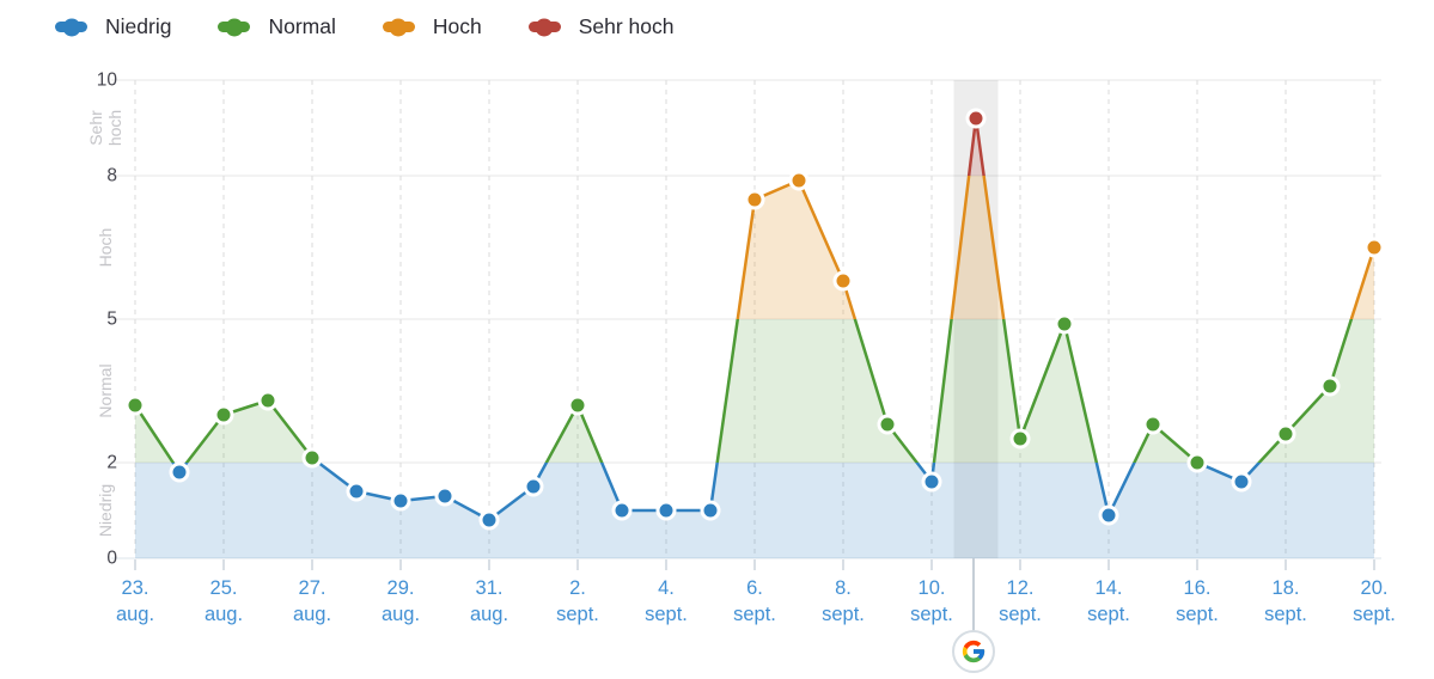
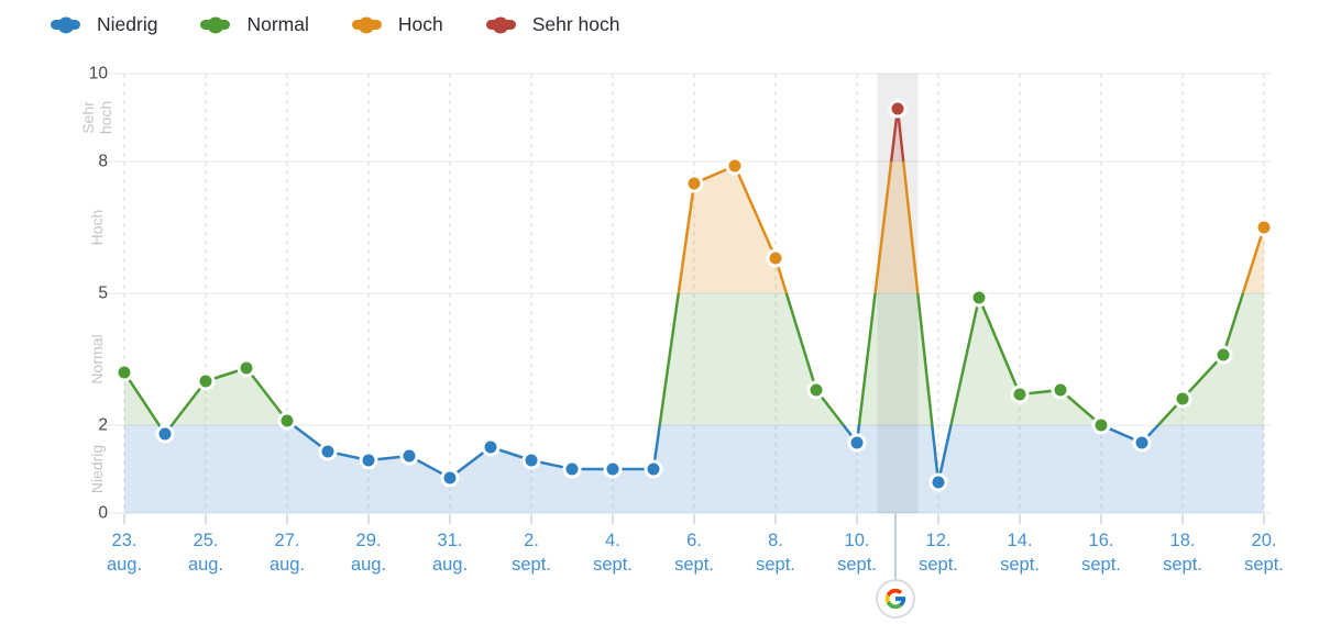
2. sept.: 3.2 -> 1.2
12. sept.: 2.5 -> 0.7
14. sept.: 0.9 -> 2.7
